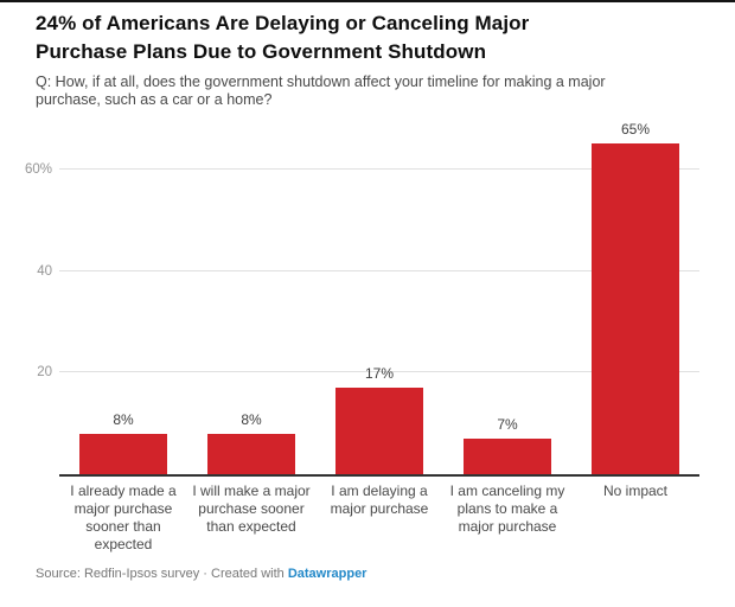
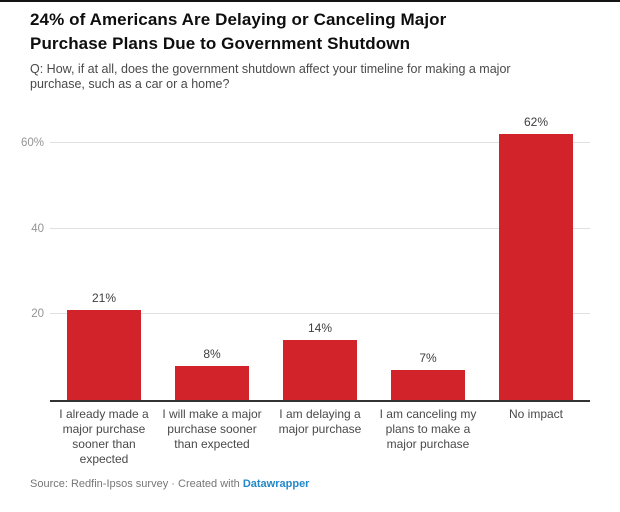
I already made a major purchase sooner than expected: 8% -> 21%
I am delaying a major purchase: 17% -> 14%
No impact: 65% -> 62%
